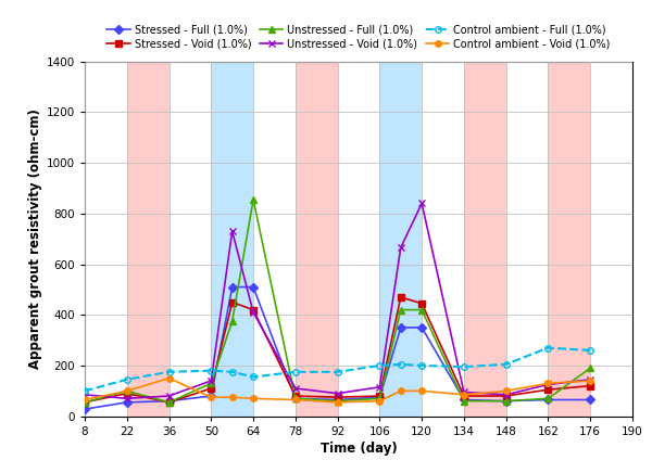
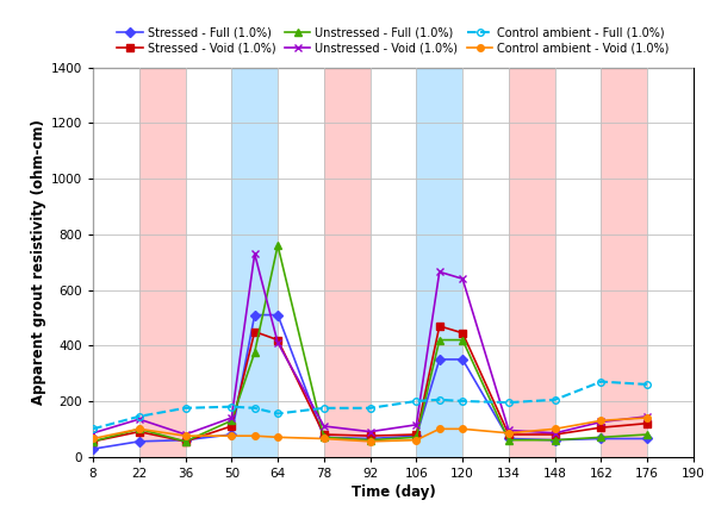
Unstressed - Void (1.0%)/22: 70 -> 135
Control ambient - Void (1.0%)/36: 150 -> 75
Unstressed - Full (1.0%)/64: 855 -> 760
Unstressed - Void (1.0%)/120: 840 -> 640
Unstressed - Full (1.0%)/176: 190 -> 80
